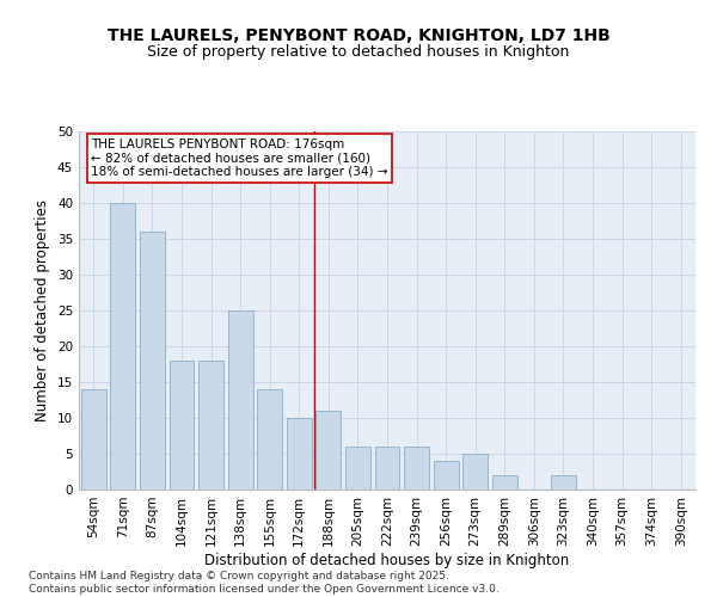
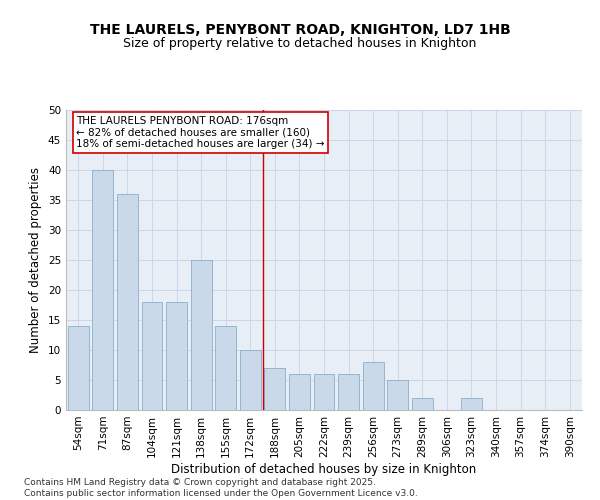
188sqm: 11 -> 7
256sqm: 4 -> 8
